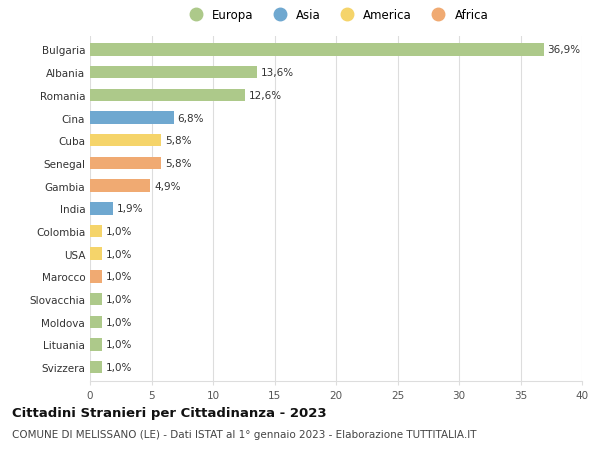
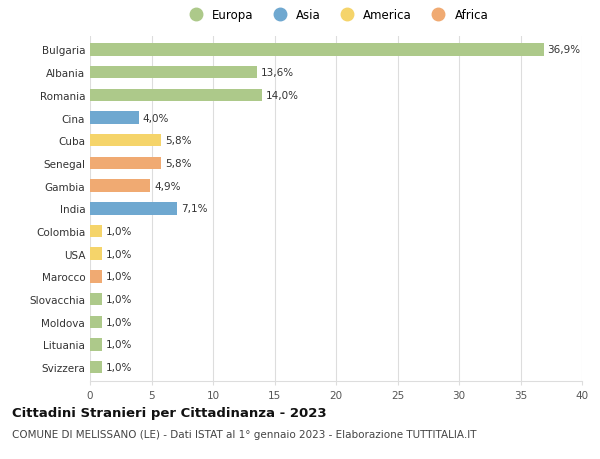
Romania: 12,6% -> 14,0%
Cina: 6,8% -> 4,0%
India: 1,9% -> 7,1%
